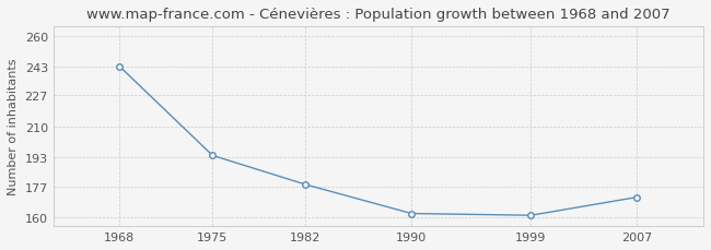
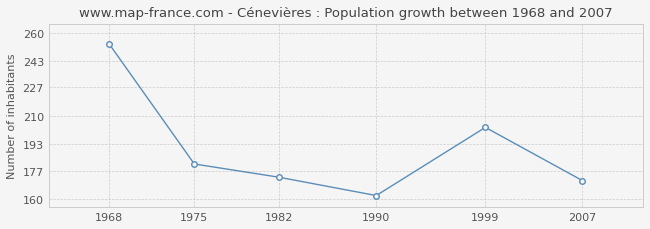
1968: 243 -> 253
1975: 194 -> 181
1982: 178 -> 173
1999: 161 -> 203
